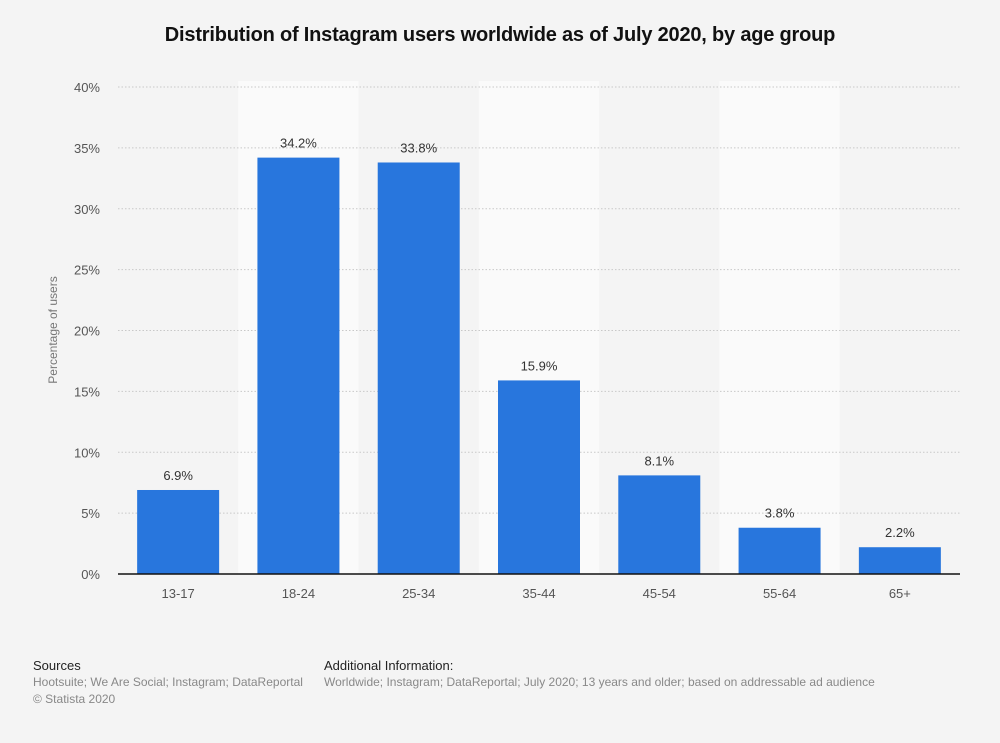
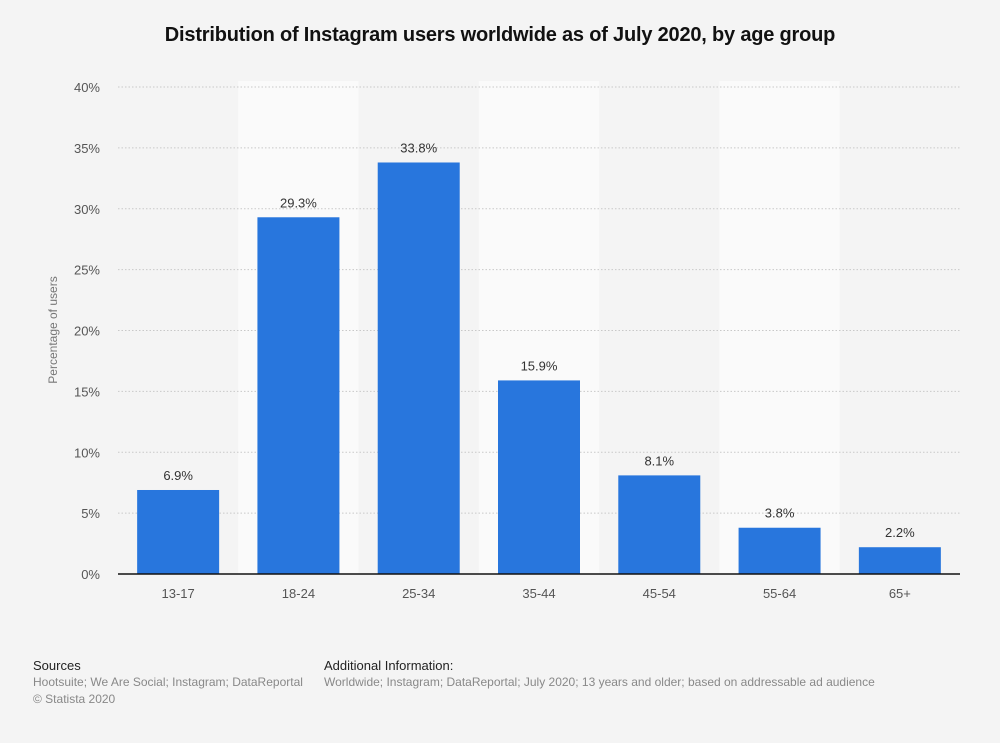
18-24: 34.2% -> 29.3%
